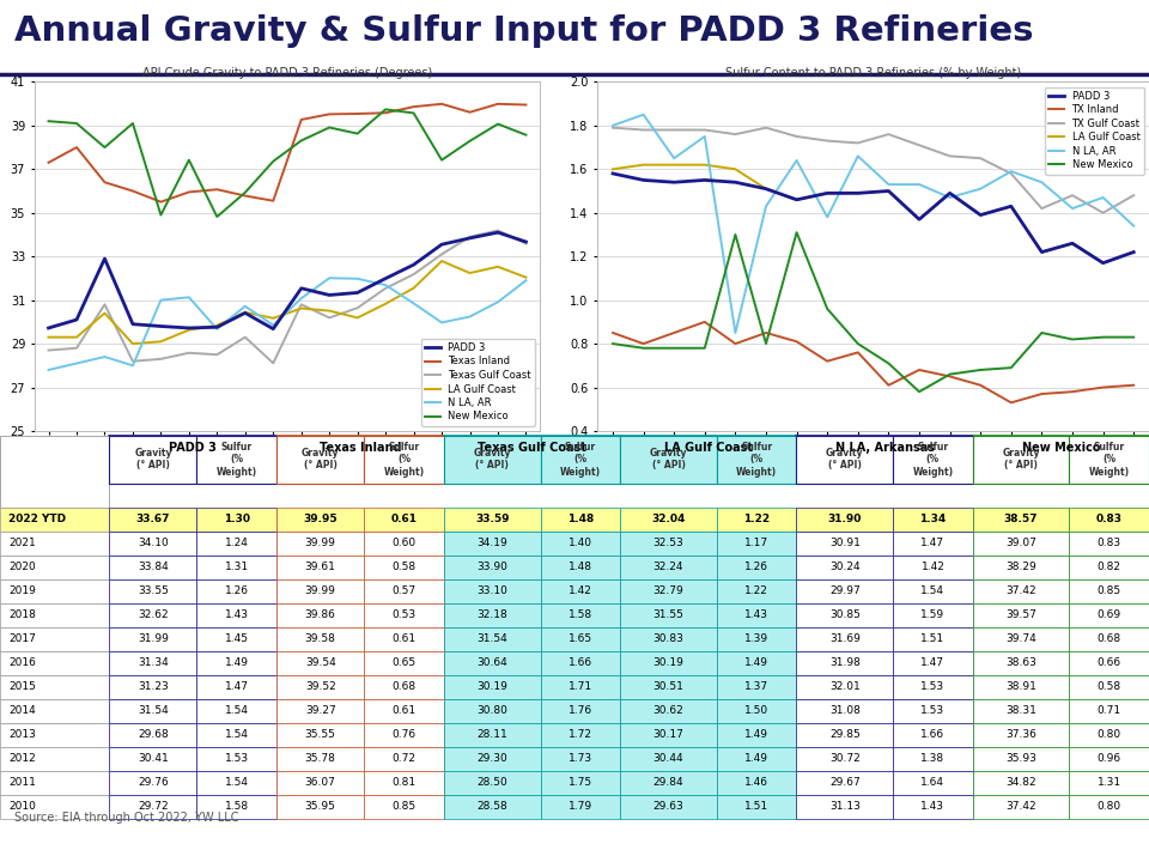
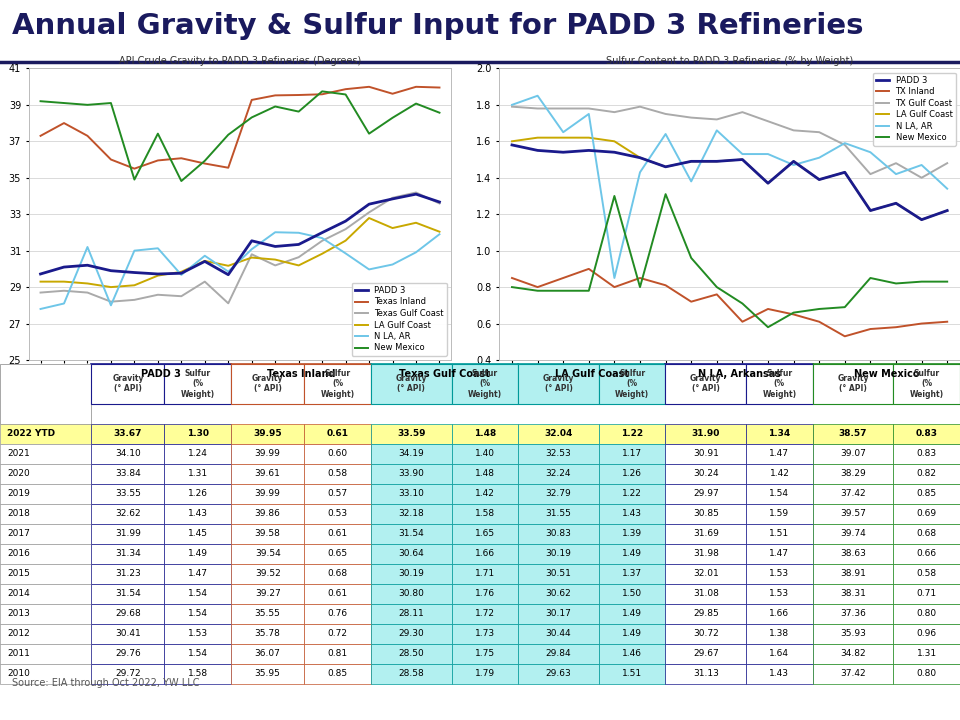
API Crude Gravity to PADD 3 Refineries (Degrees)/PADD 3/2007: 32.9 -> 30.2
API Crude Gravity to PADD 3 Refineries (Degrees)/Texas Inland/2007: 36.4 -> 37.3
API Crude Gravity to PADD 3 Refineries (Degrees)/Texas Gulf Coast/2007: 30.8 -> 28.7
API Crude Gravity to PADD 3 Refineries (Degrees)/LA Gulf Coast/2007: 30.4 -> 29.2
API Crude Gravity to PADD 3 Refineries (Degrees)/N LA, AR/2007: 28.4 -> 31.2
API Crude Gravity to PADD 3 Refineries (Degrees)/New Mexico/2007: 38.0 -> 39.0
